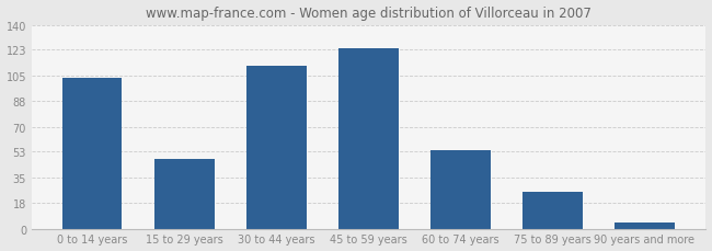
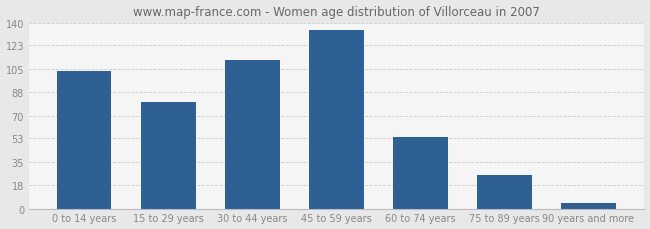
15 to 29 years: 48 -> 80
45 to 59 years: 124 -> 135
